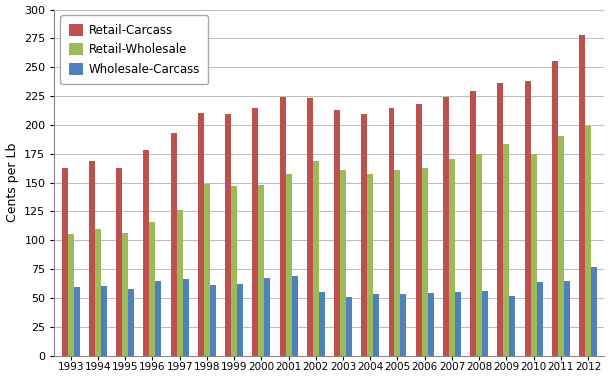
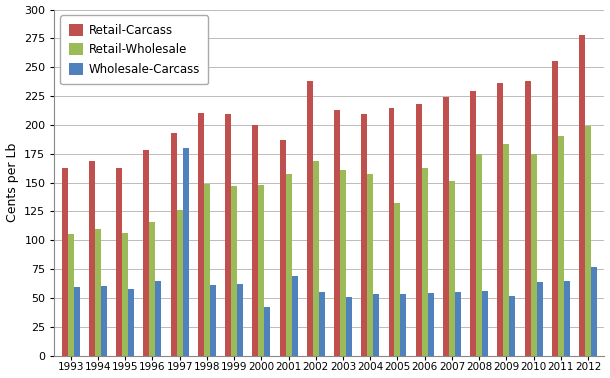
Wholesale-Carcass/1997: 66 -> 180
Retail-Carcass/2000: 215 -> 200
Wholesale-Carcass/2000: 67 -> 42
Retail-Carcass/2001: 224 -> 187
Retail-Carcass/2002: 223 -> 238
Retail-Wholesale/2005: 161 -> 132
Retail-Wholesale/2007: 170 -> 151
